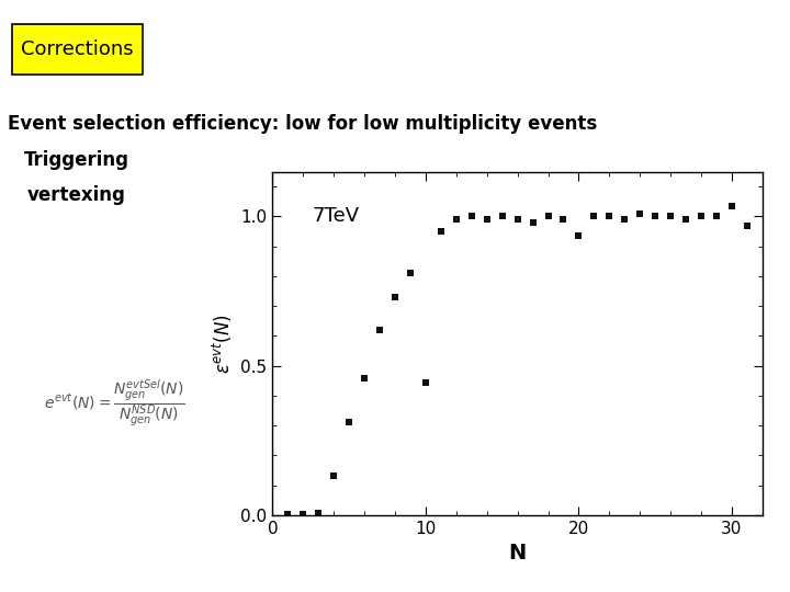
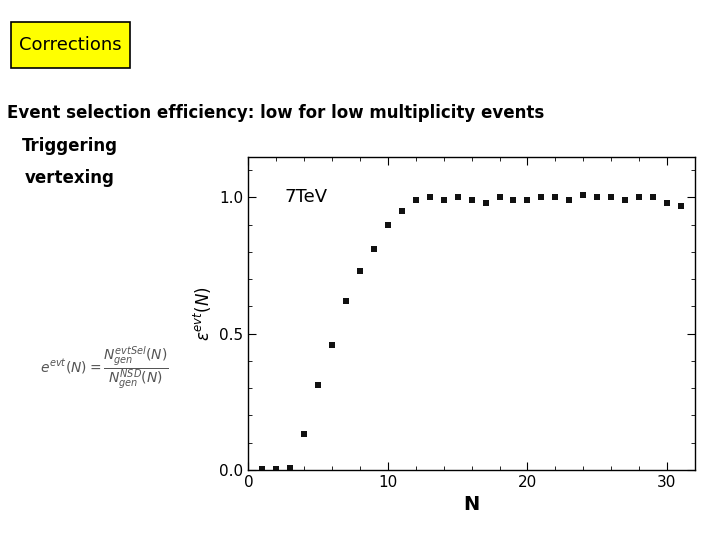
10: 0.445 -> 0.900
20: 0.935 -> 0.990
30: 1.035 -> 0.980
